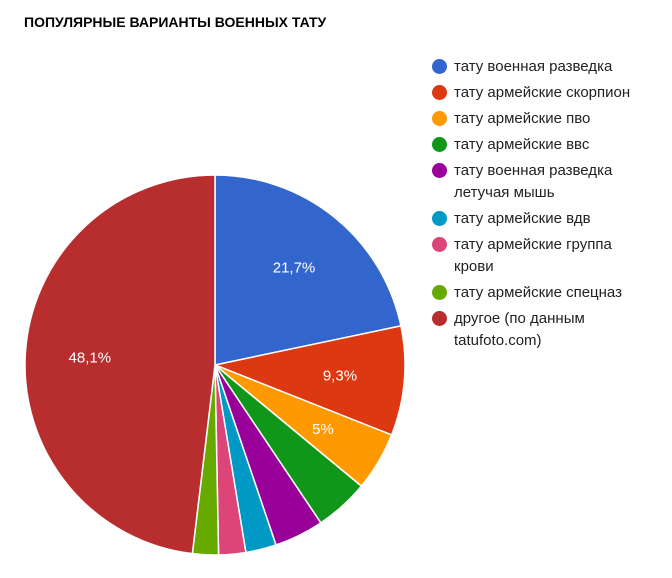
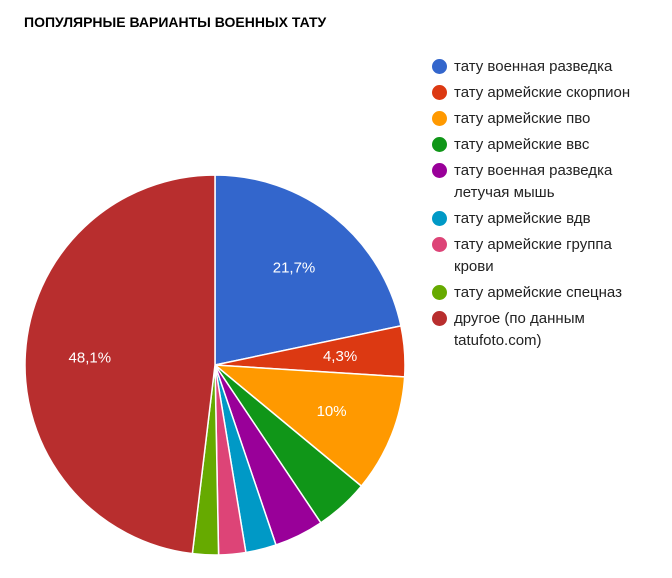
тату армейские скорпион: 9,3% -> 4,3%
тату армейские пво: 5% -> 10%
